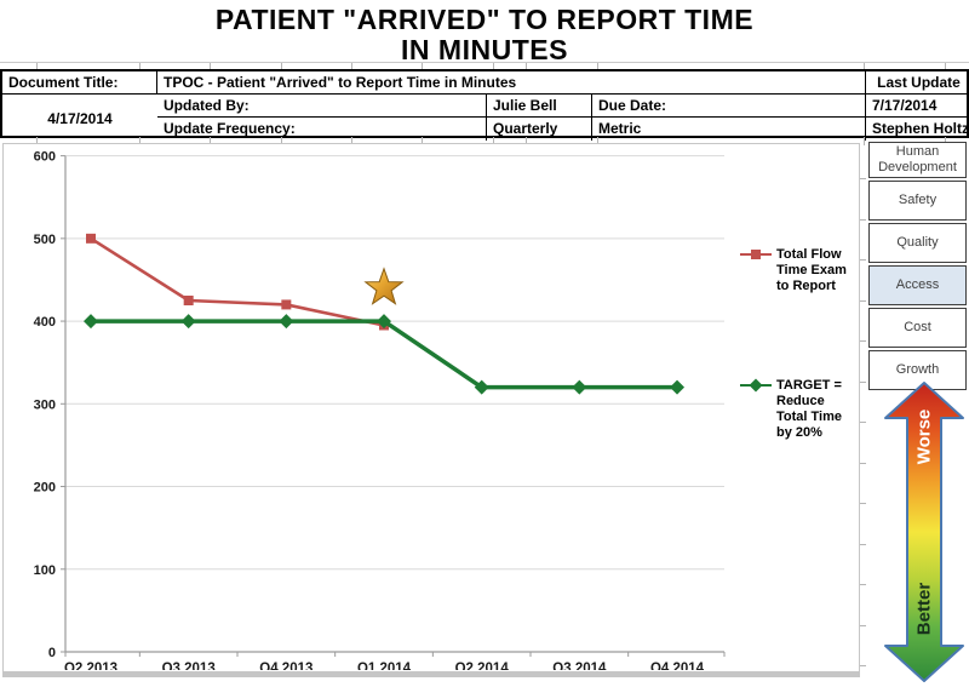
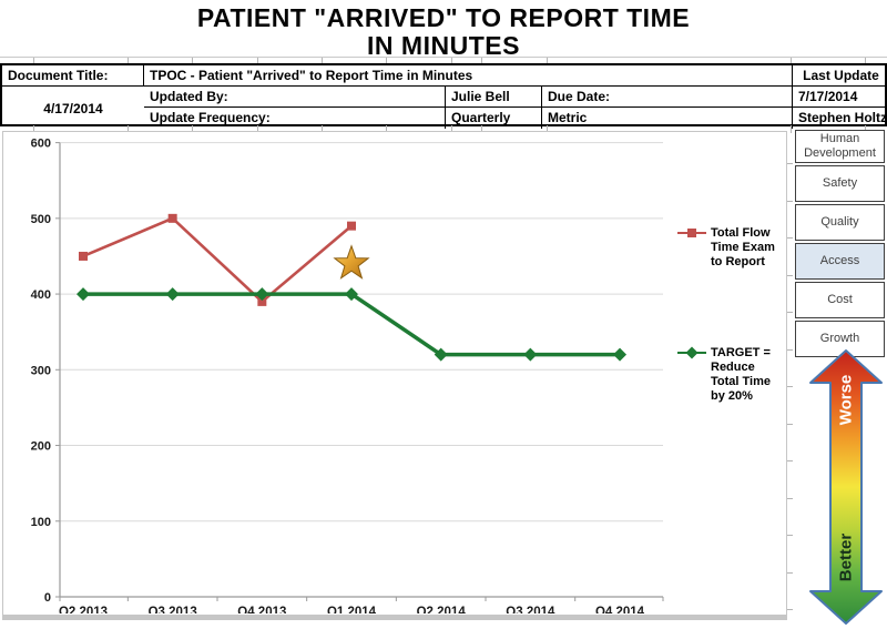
Total Flow Time Exam to Report/Q2 2013: 500 -> 450
Total Flow Time Exam to Report/Q3 2013: 420 -> 500
Total Flow Time Exam to Report/Q4 2013: 420 -> 390
Total Flow Time Exam to Report/Q1 2014: 400 -> 490
